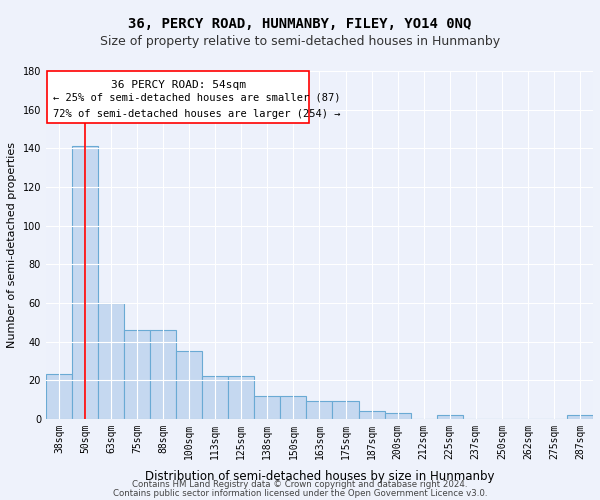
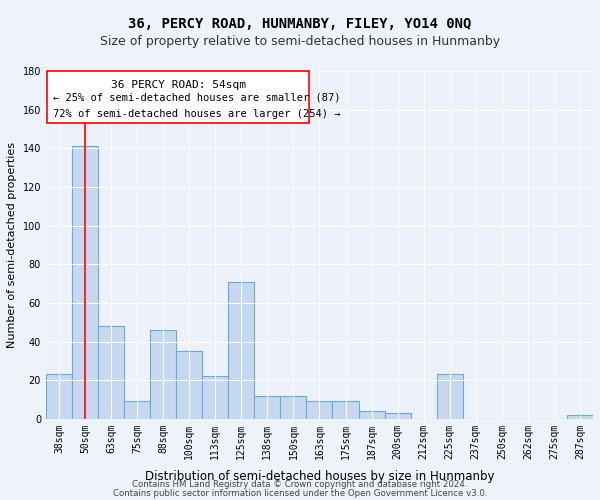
63sqm: 60 -> 48
75sqm: 46 -> 9
125sqm: 22 -> 71
225sqm: 2 -> 23
